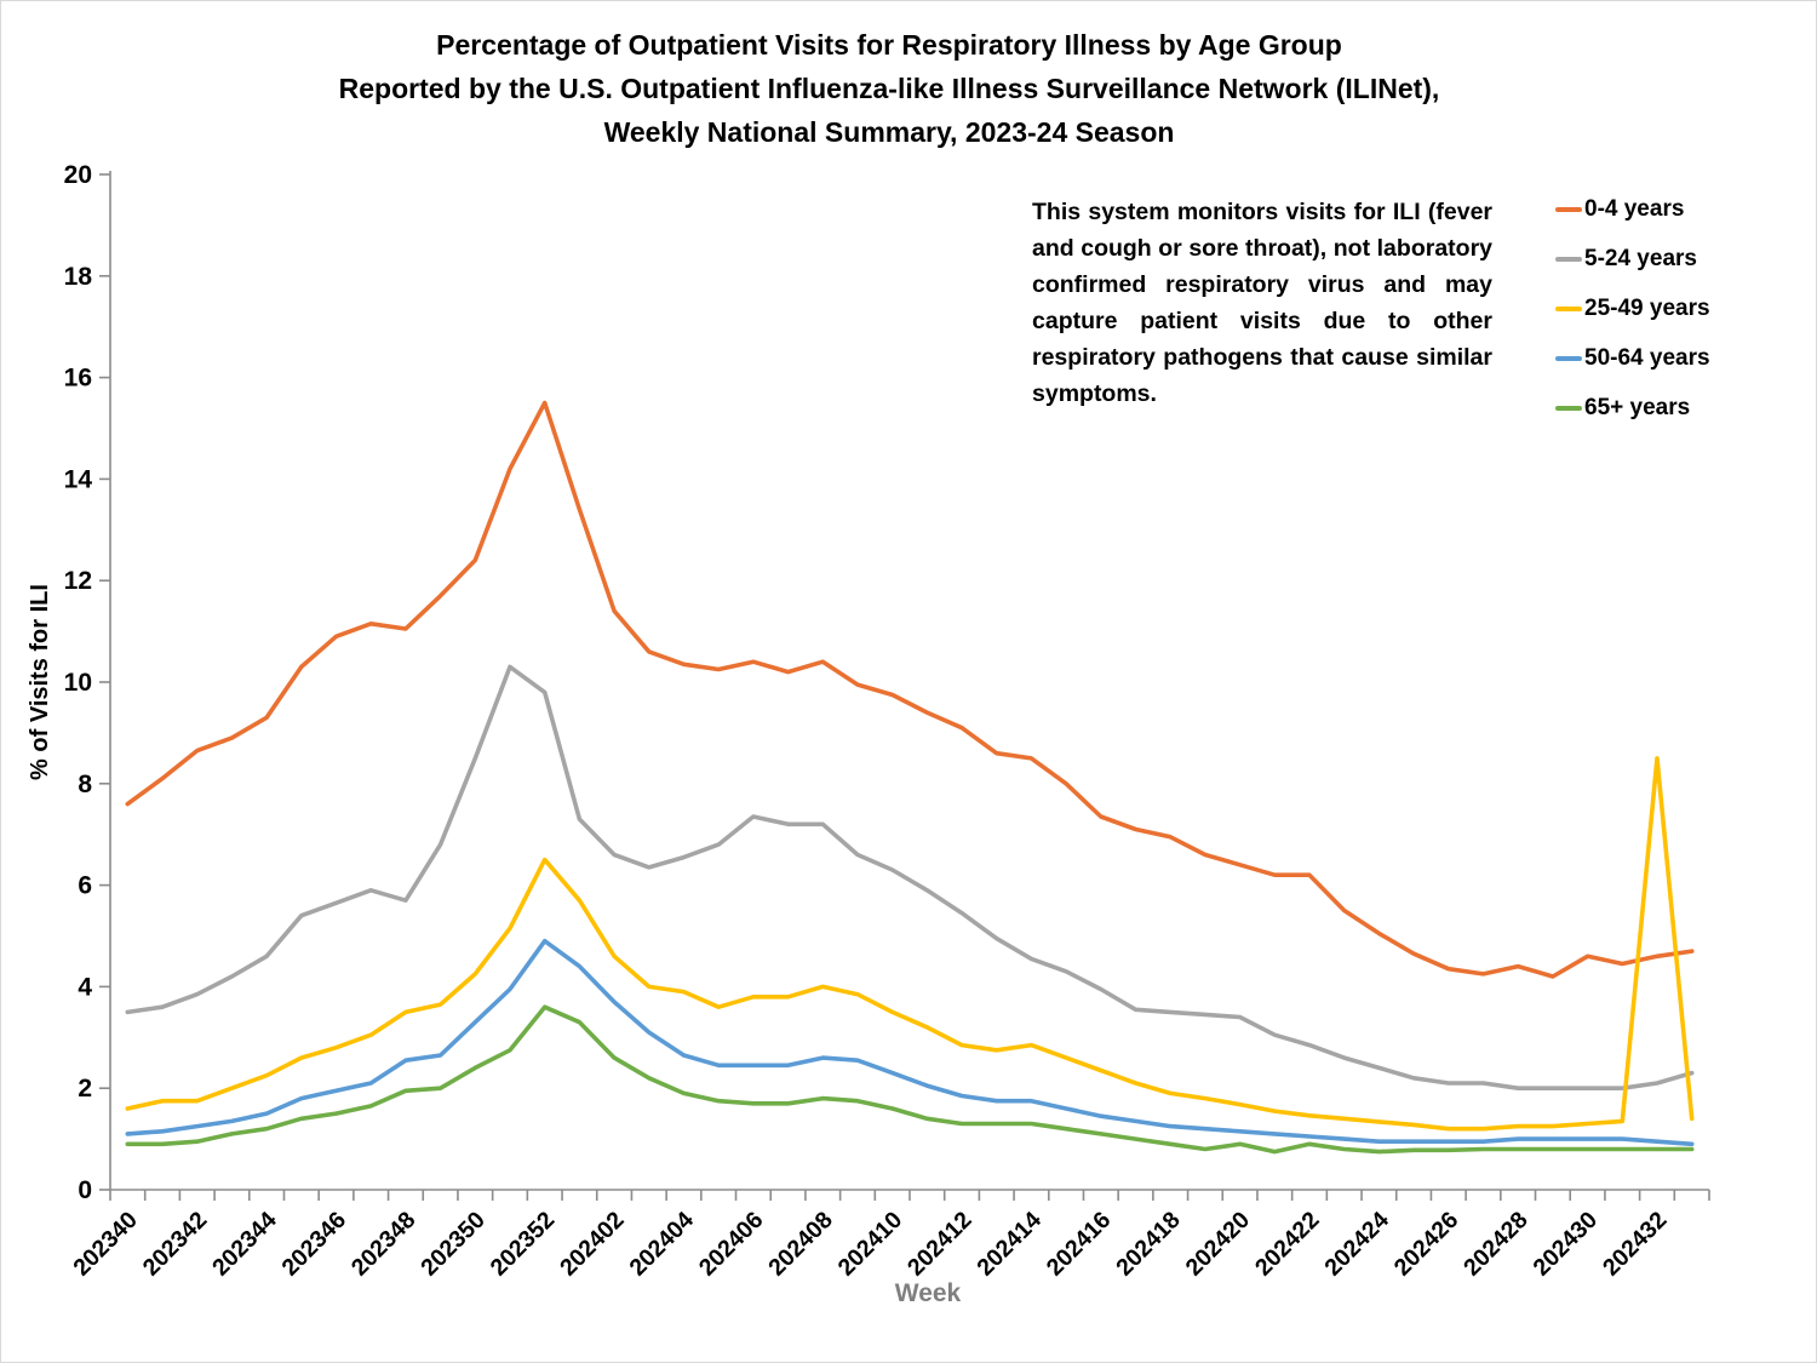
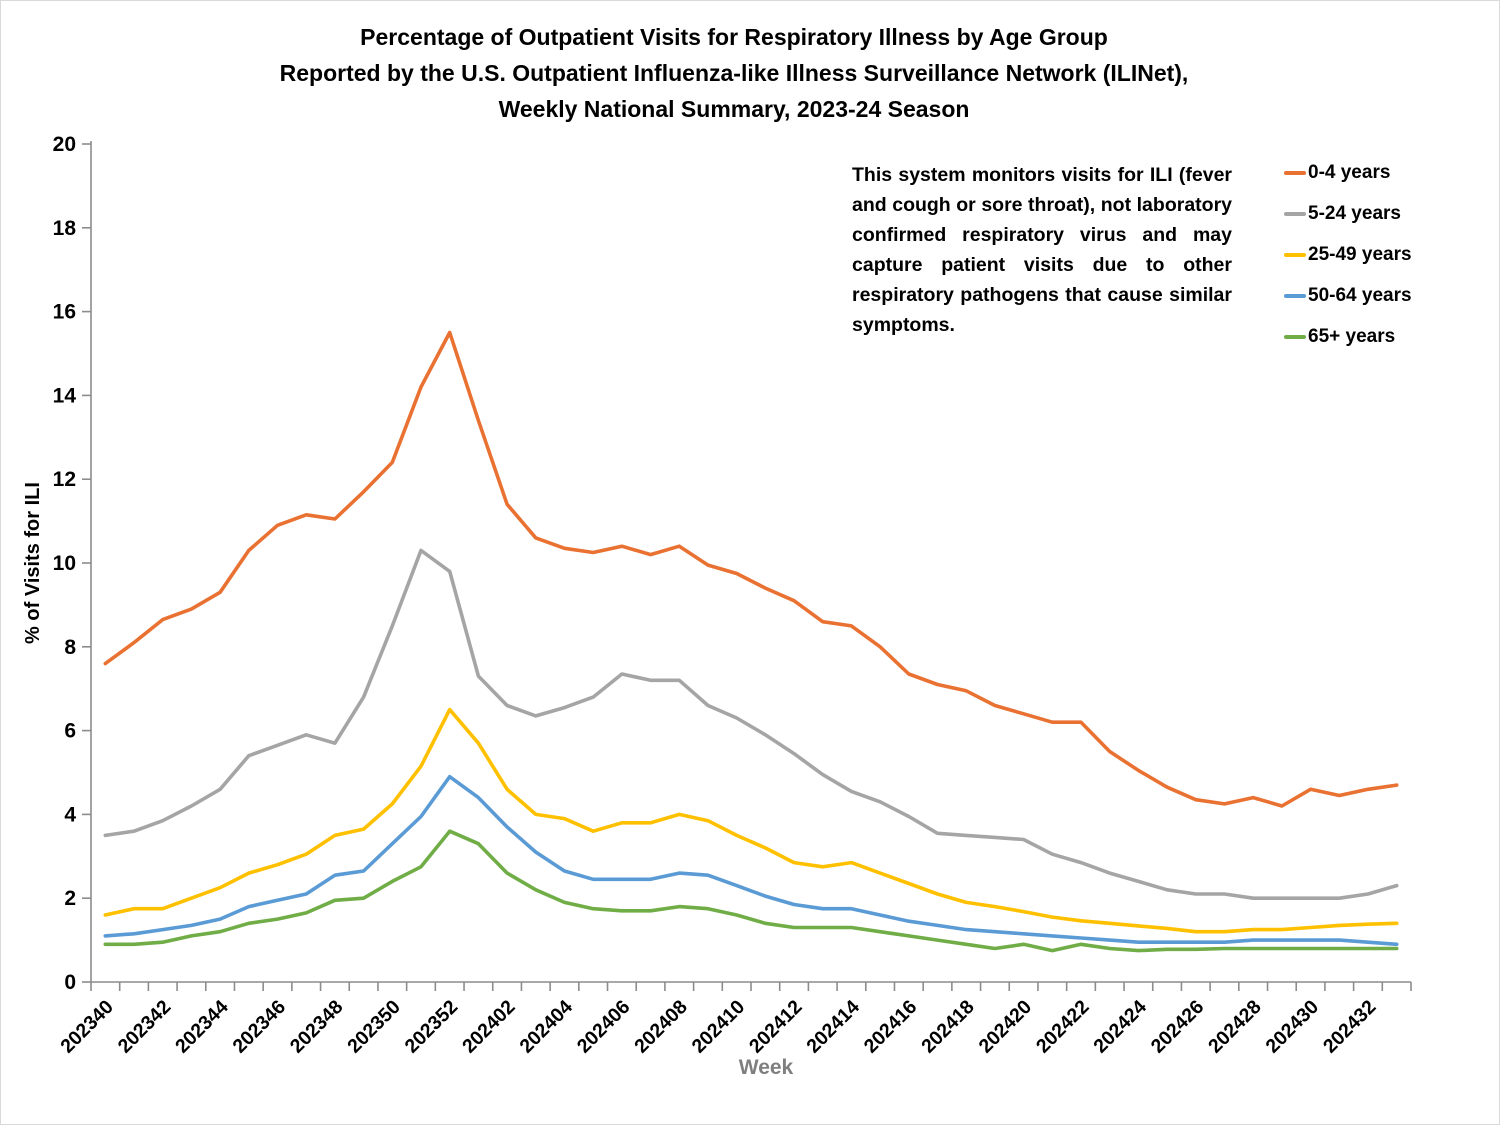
25-49 years/202432: 8.5 -> 1.4
